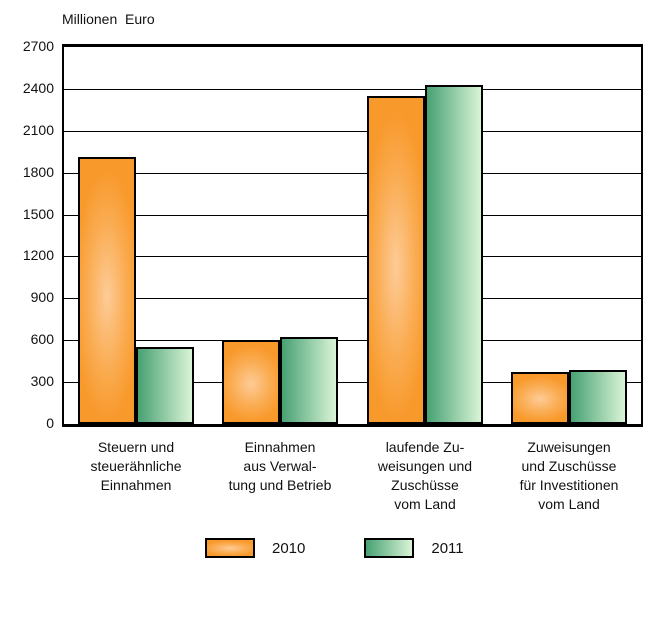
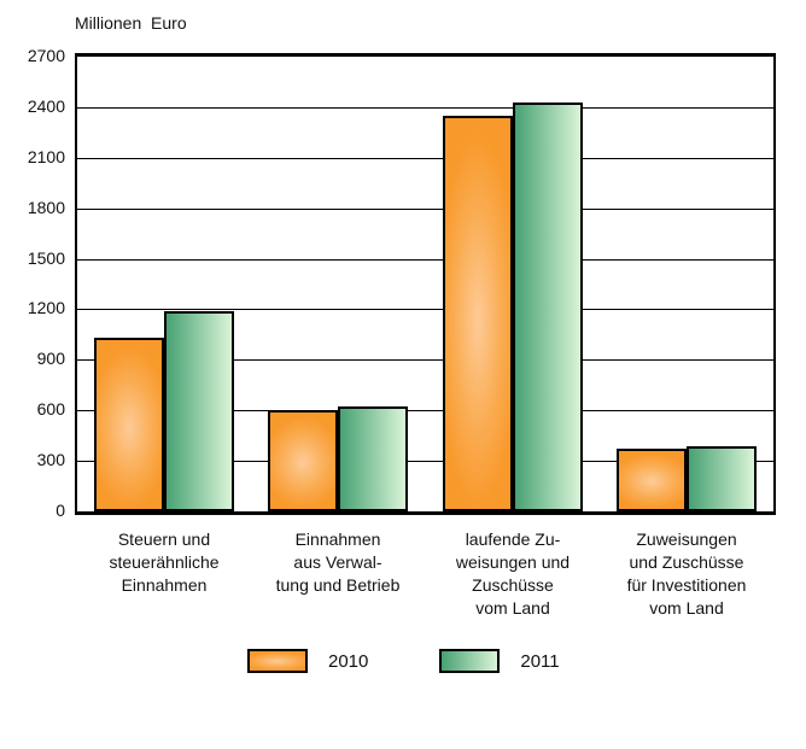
2010/Steuern und steuerähnliche Einnahmen: 1910 -> 1030
2011/Steuern und steuerähnliche Einnahmen: 550 -> 1190
